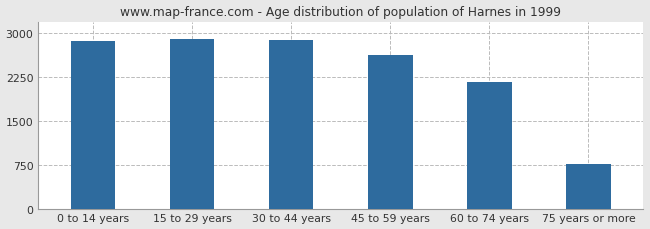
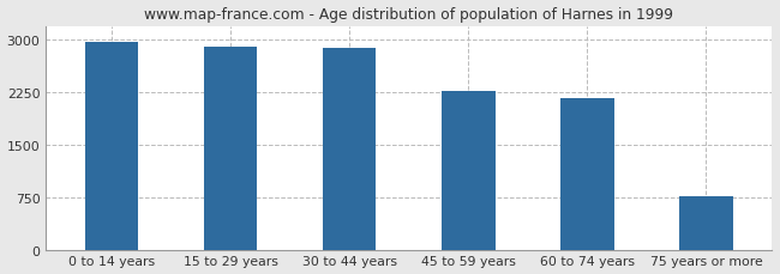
0 to 14 years: 2860 -> 2970
45 to 59 years: 2620 -> 2260
